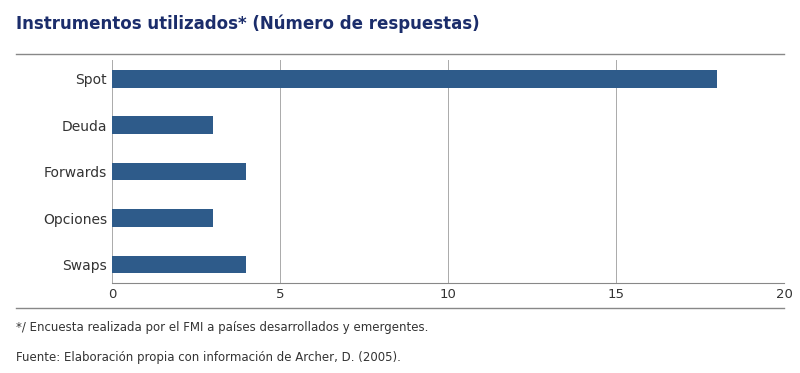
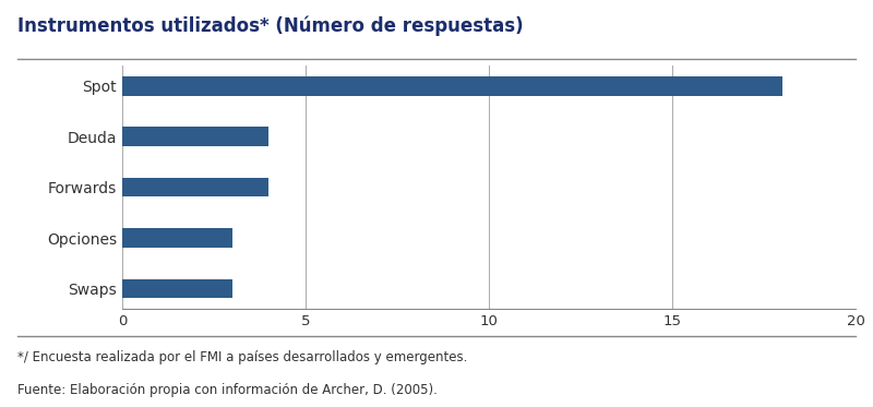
Deuda: 3 -> 4
Swaps: 4 -> 3
